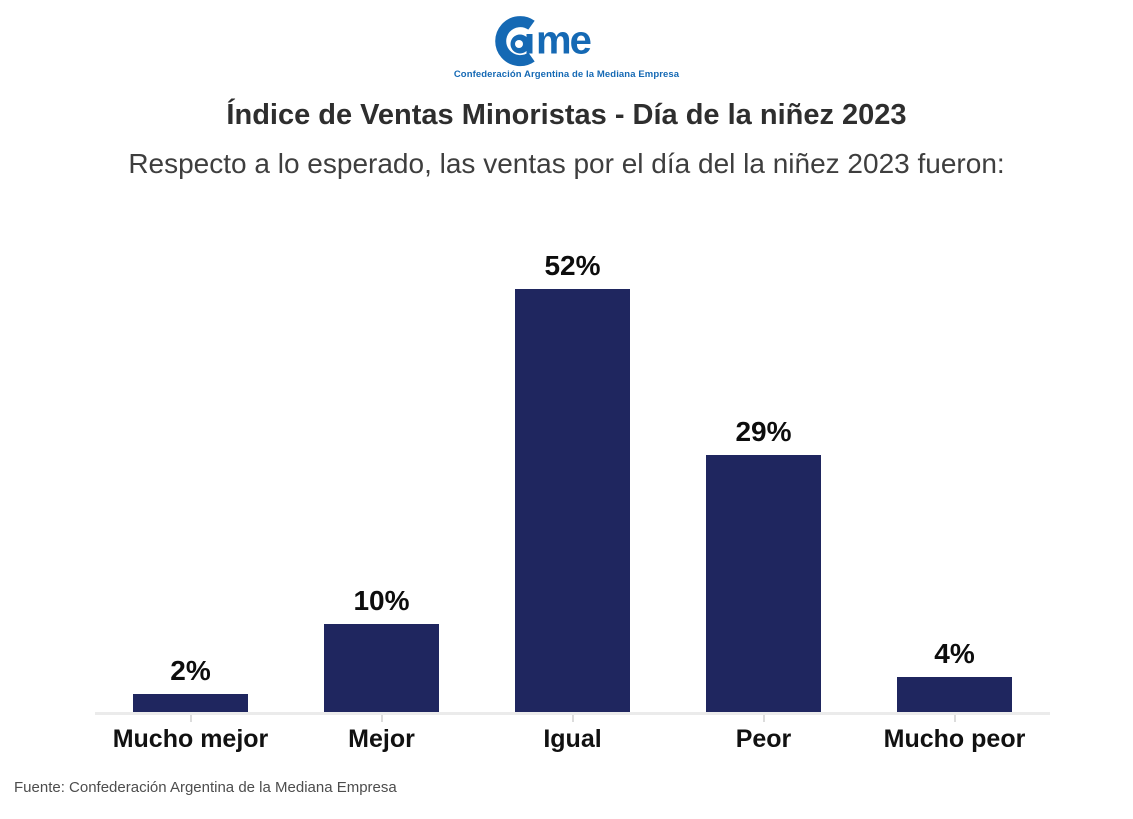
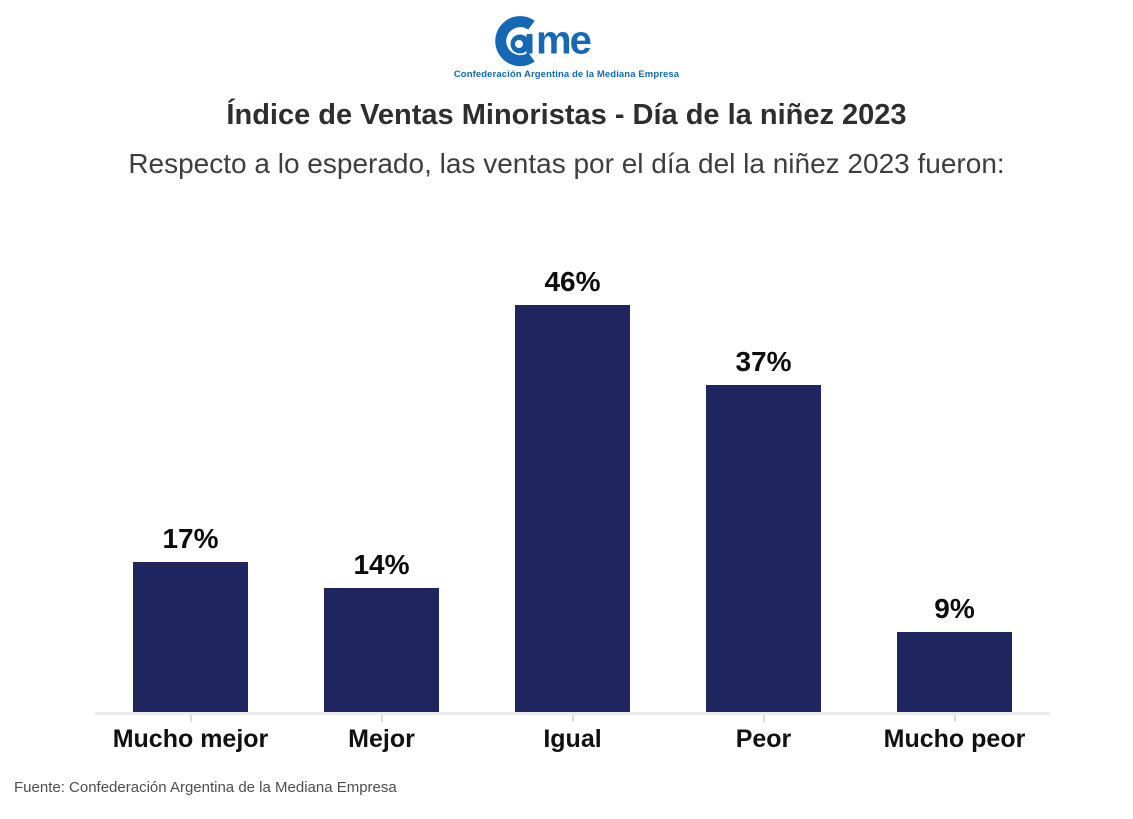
Mucho mejor: 2% -> 17%
Mejor: 10% -> 14%
Igual: 52% -> 46%
Peor: 29% -> 37%
Mucho peor: 4% -> 9%
